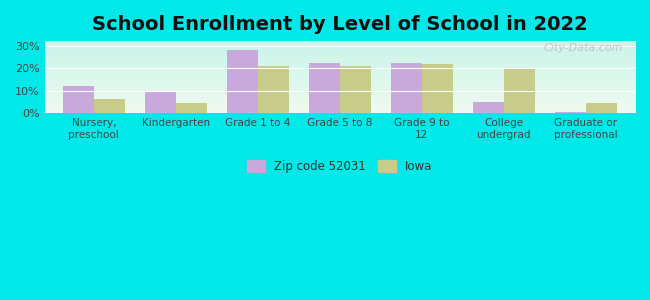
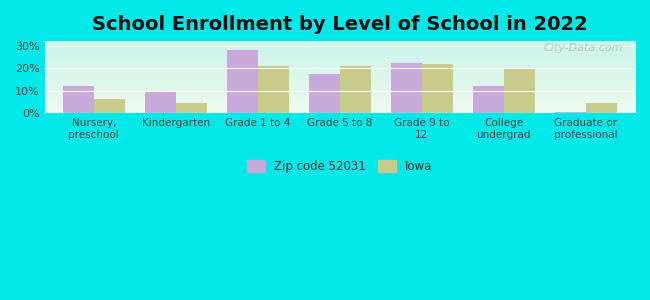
Zip code 52031/Grade 5 to 8: 22.5% -> 17.5%
Zip code 52031/College undergrad: 5.0% -> 12.0%
